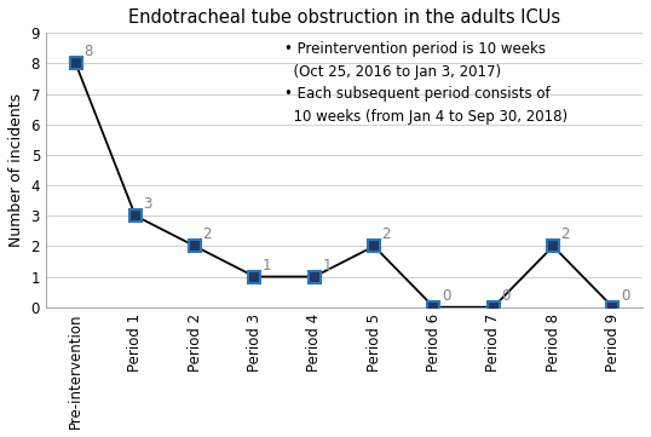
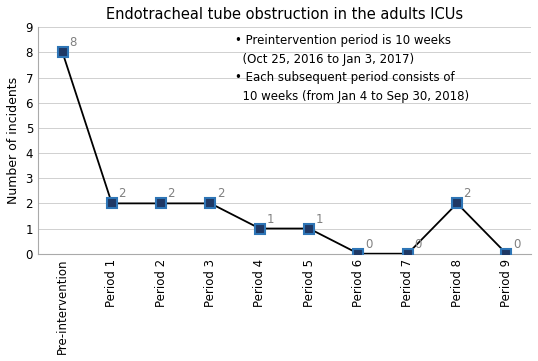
Period 1: 3 -> 2
Period 3: 1 -> 2
Period 5: 2 -> 1
